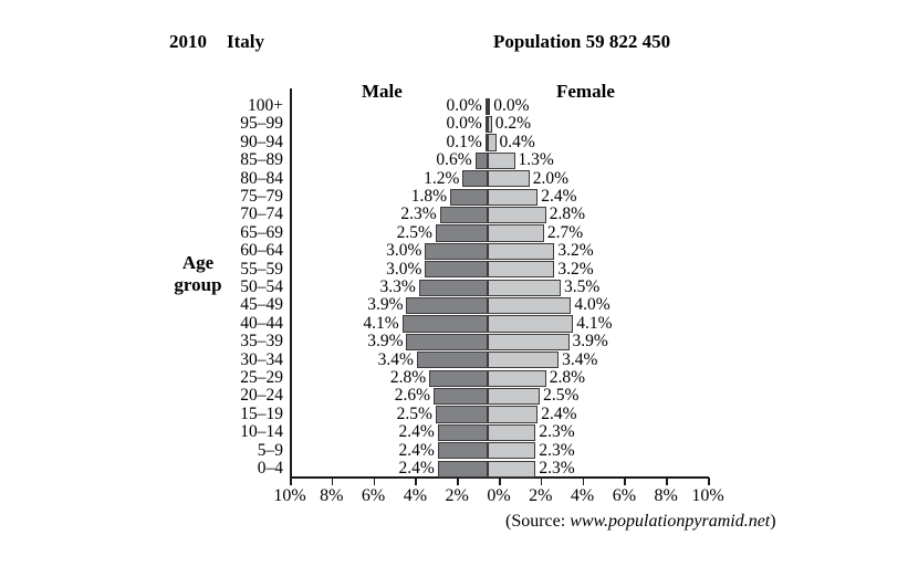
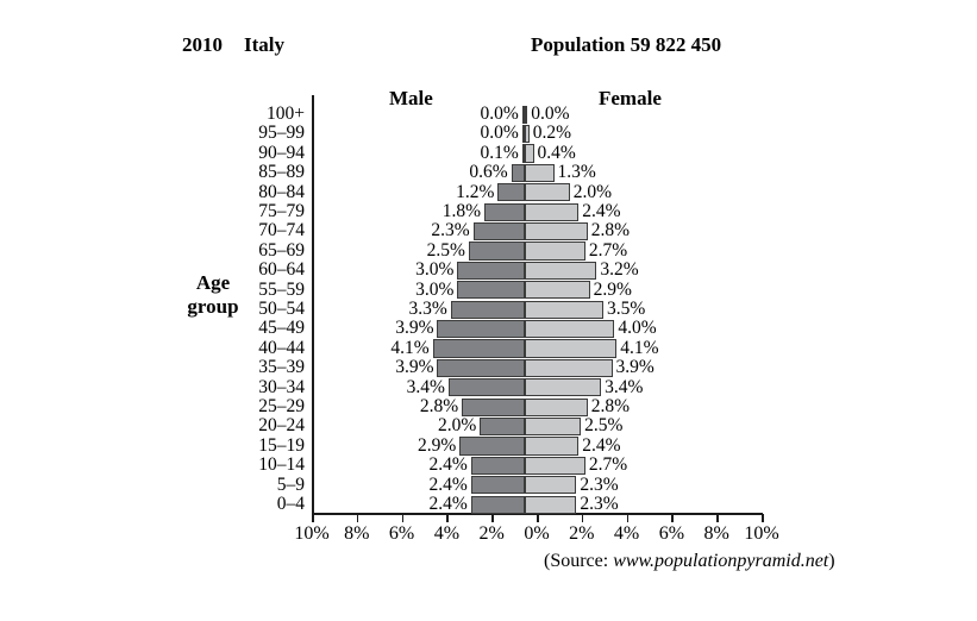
Female/55–59: 3.2% -> 2.9%
Male/20–24: 2.6% -> 2.0%
Male/15–19: 2.5% -> 2.9%
Female/10–14: 2.3% -> 2.7%
